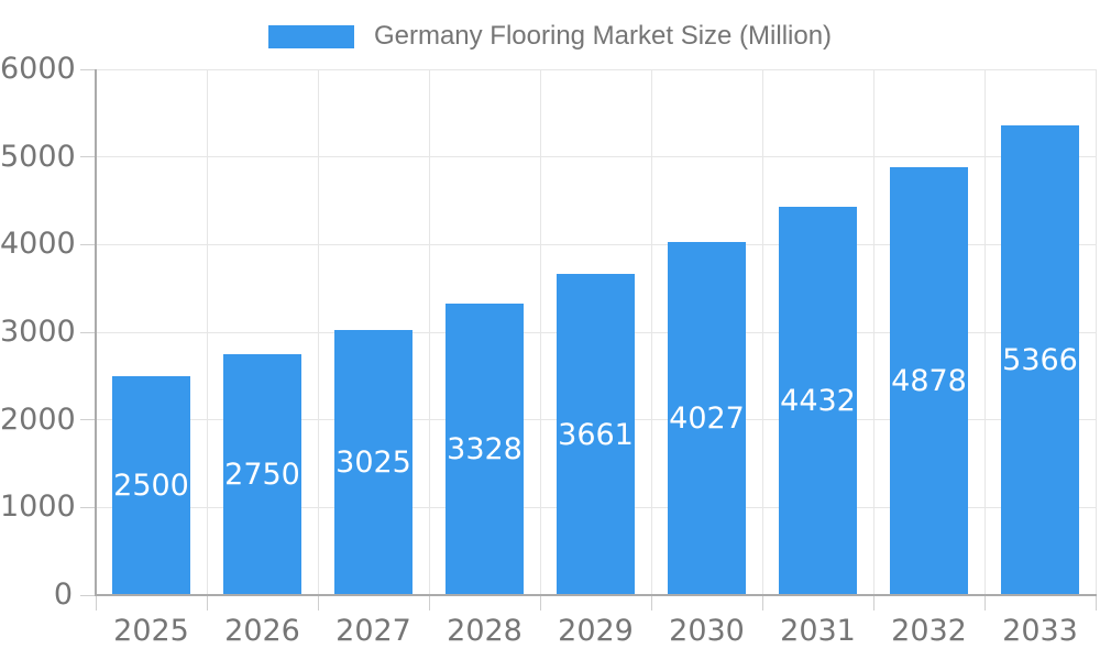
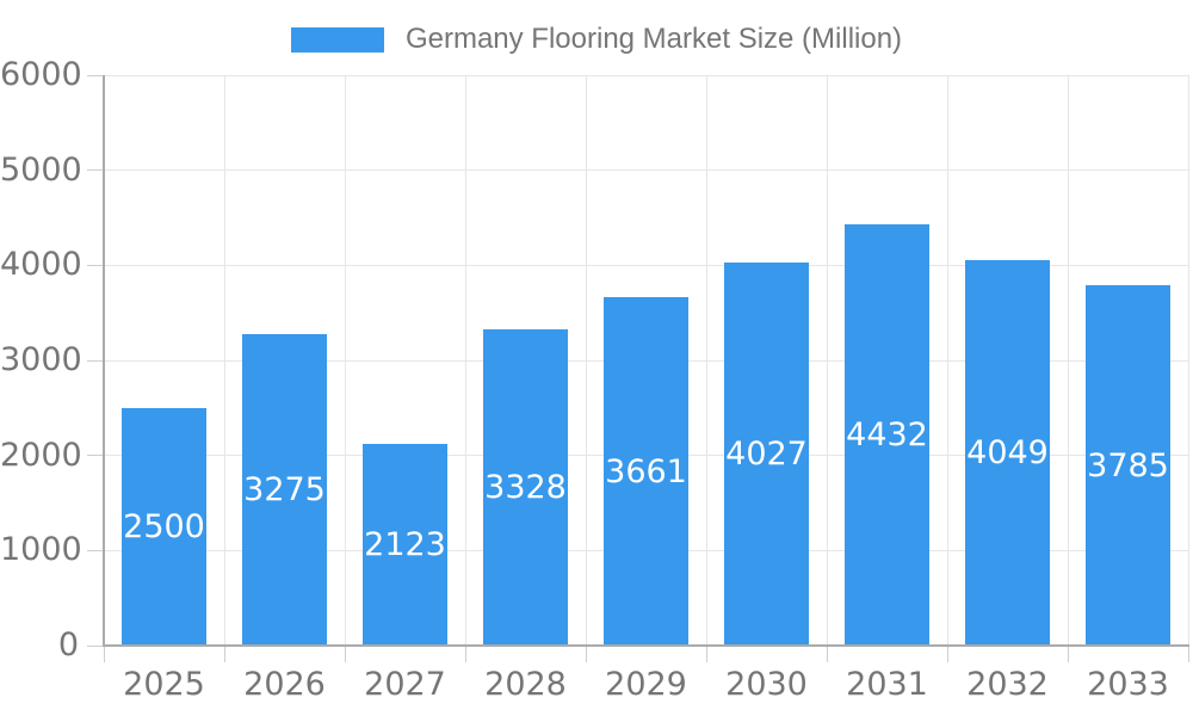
2026: 2750 -> 3275
2027: 3025 -> 2123
2032: 4878 -> 4049
2033: 5366 -> 3785
